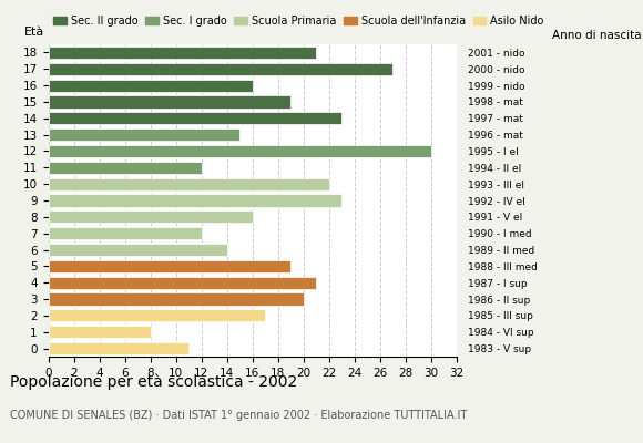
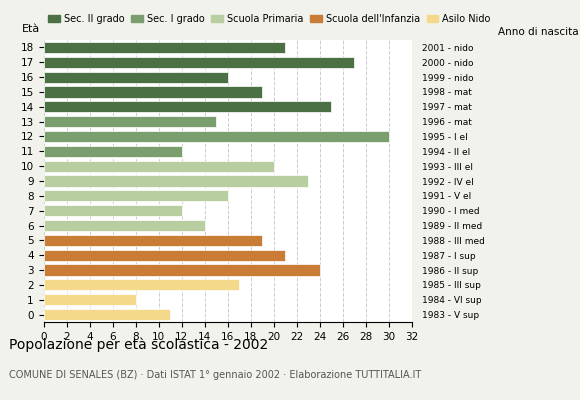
14: 23 -> 25
10: 22 -> 20
3: 20 -> 24
